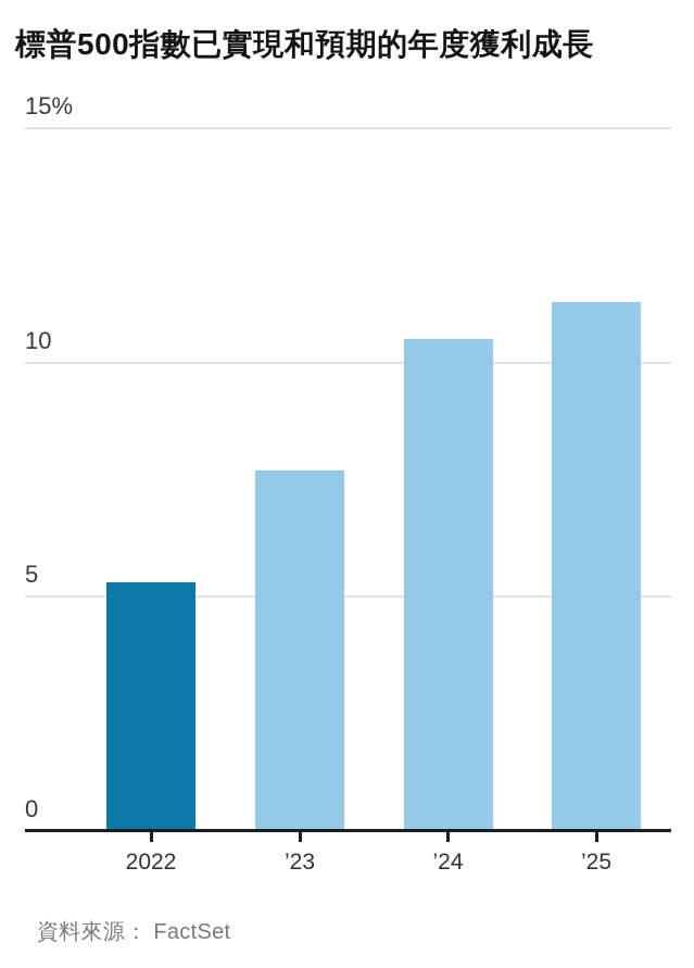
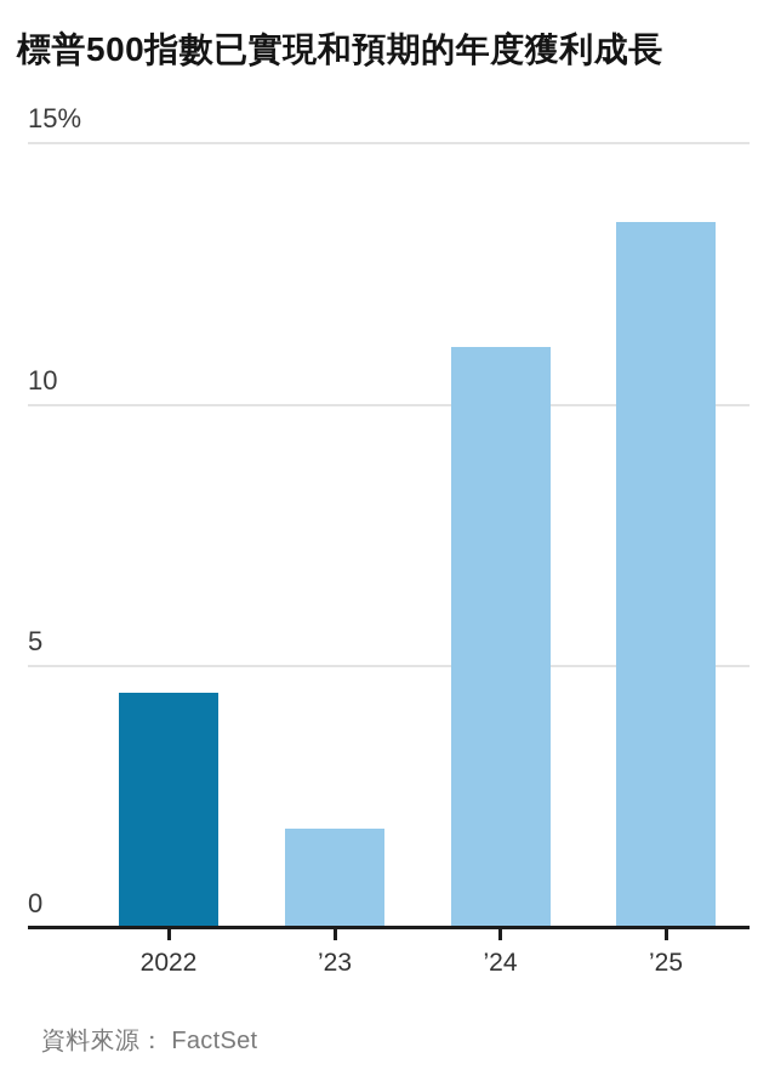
2022: 5.3% -> 4.5%
’23: 7.7% -> 1.9%
’24: 10.5% -> 11.1%
’25: 11.3% -> 13.5%
